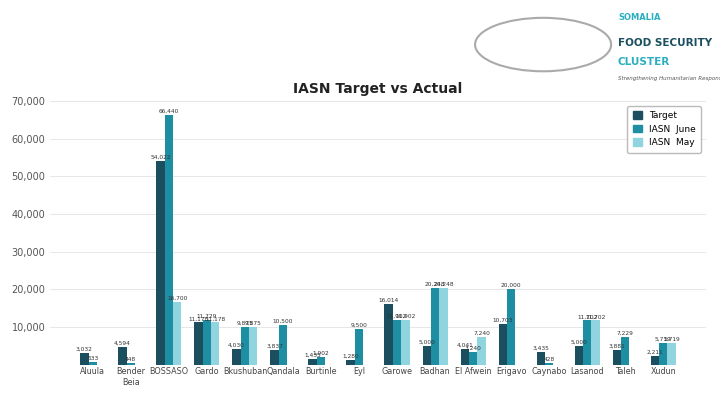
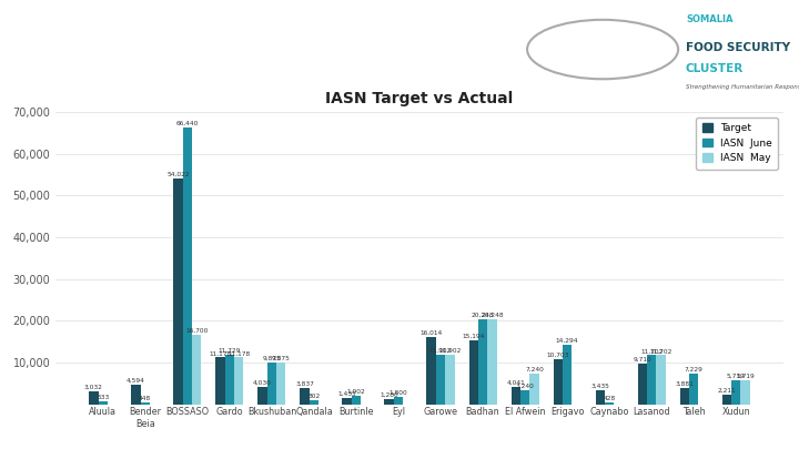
IASN June/Qandala: 10,500 -> 800
IASN June/Eyl: 9,500 -> 1,800
Target/Badhan: 5,000 -> 15,200
IASN June/Erigavo: 20,000 -> 14,300
Target/Lasanod: 5,000 -> 9,700
